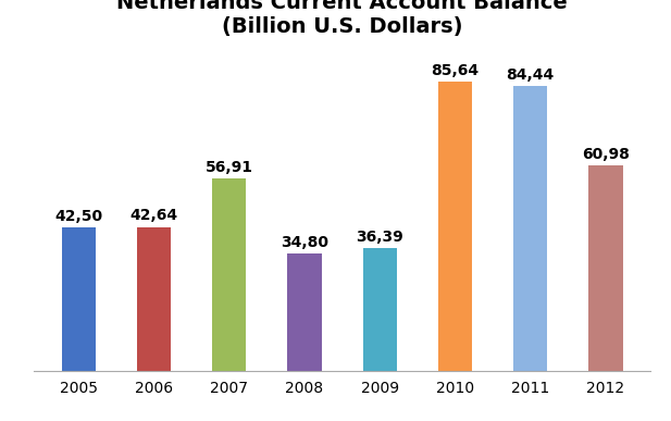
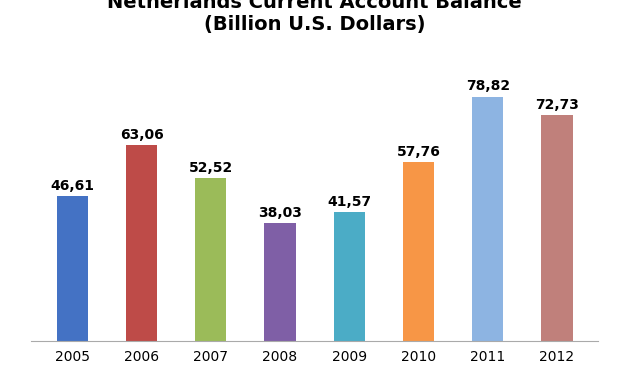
2005: 42,50 -> 46,61
2006: 42,64 -> 63,06
2007: 56,91 -> 52,52
2008: 34,80 -> 38,03
2009: 36,39 -> 41,57
2010: 85,64 -> 57,76
2011: 84,44 -> 78,82
2012: 60,98 -> 72,73
